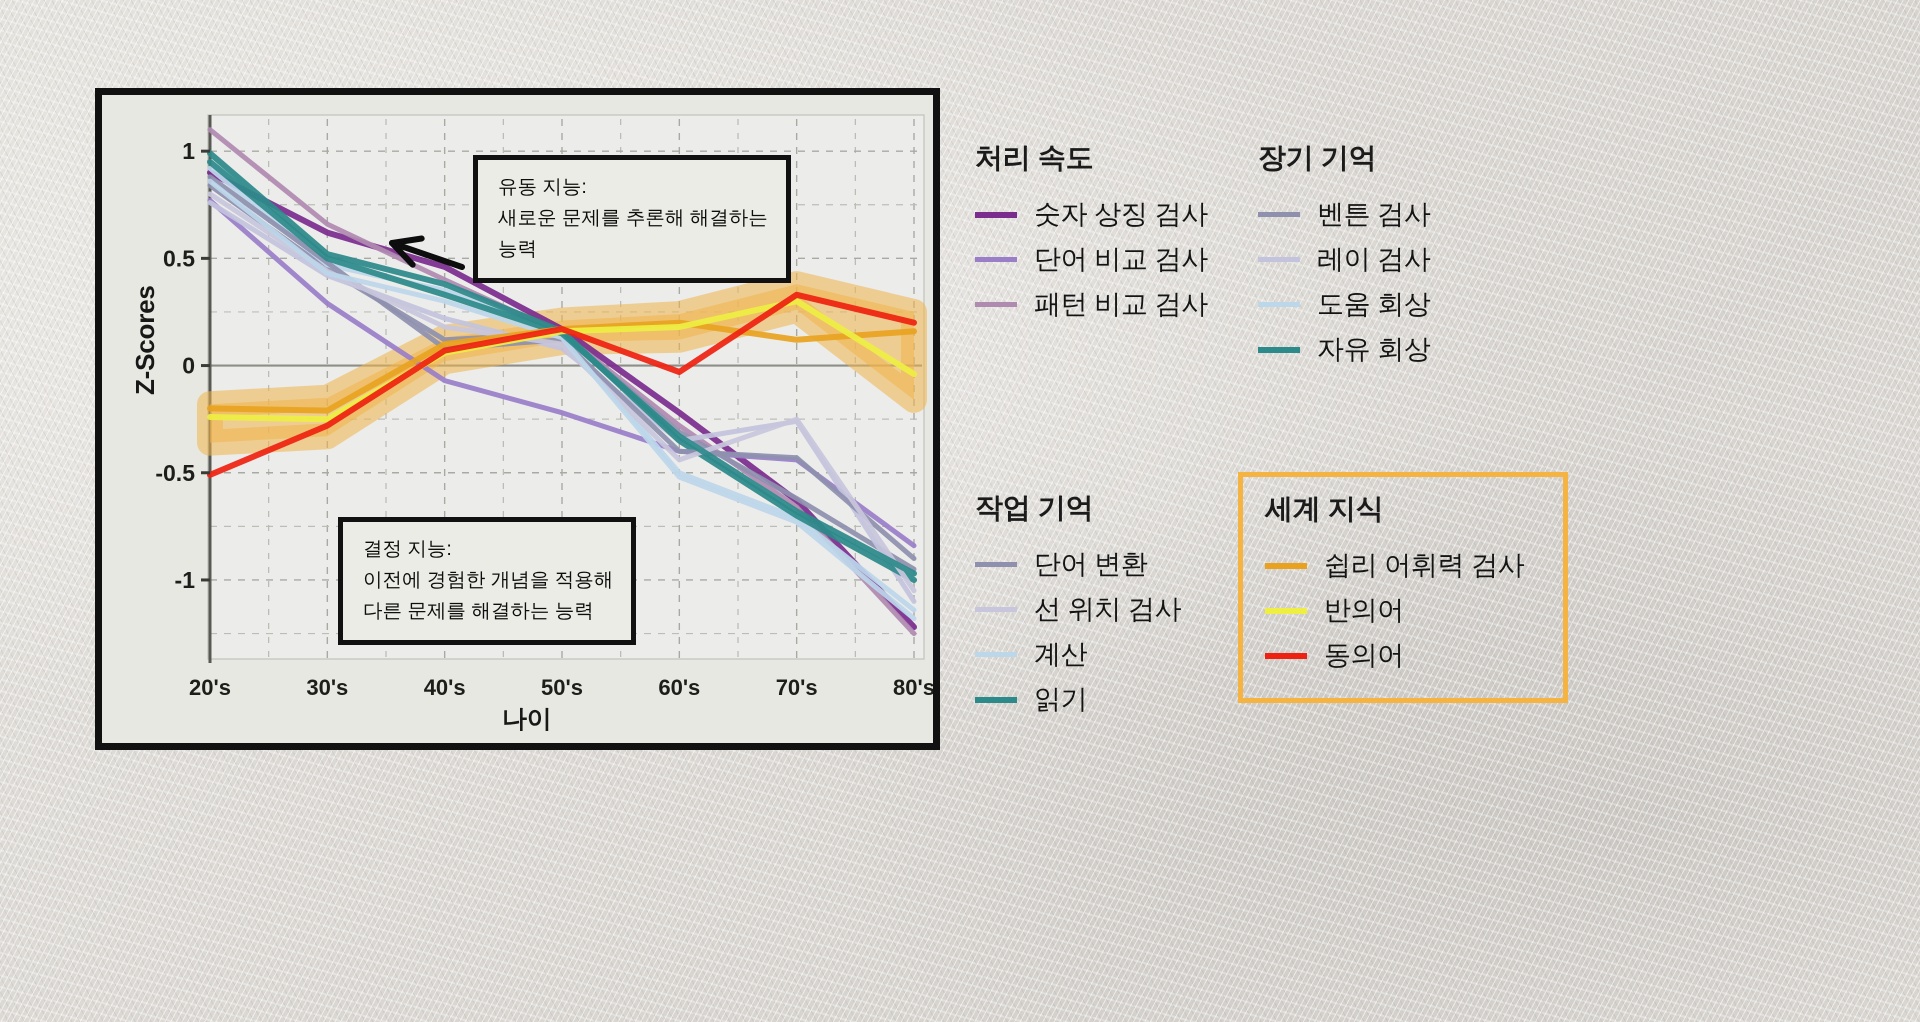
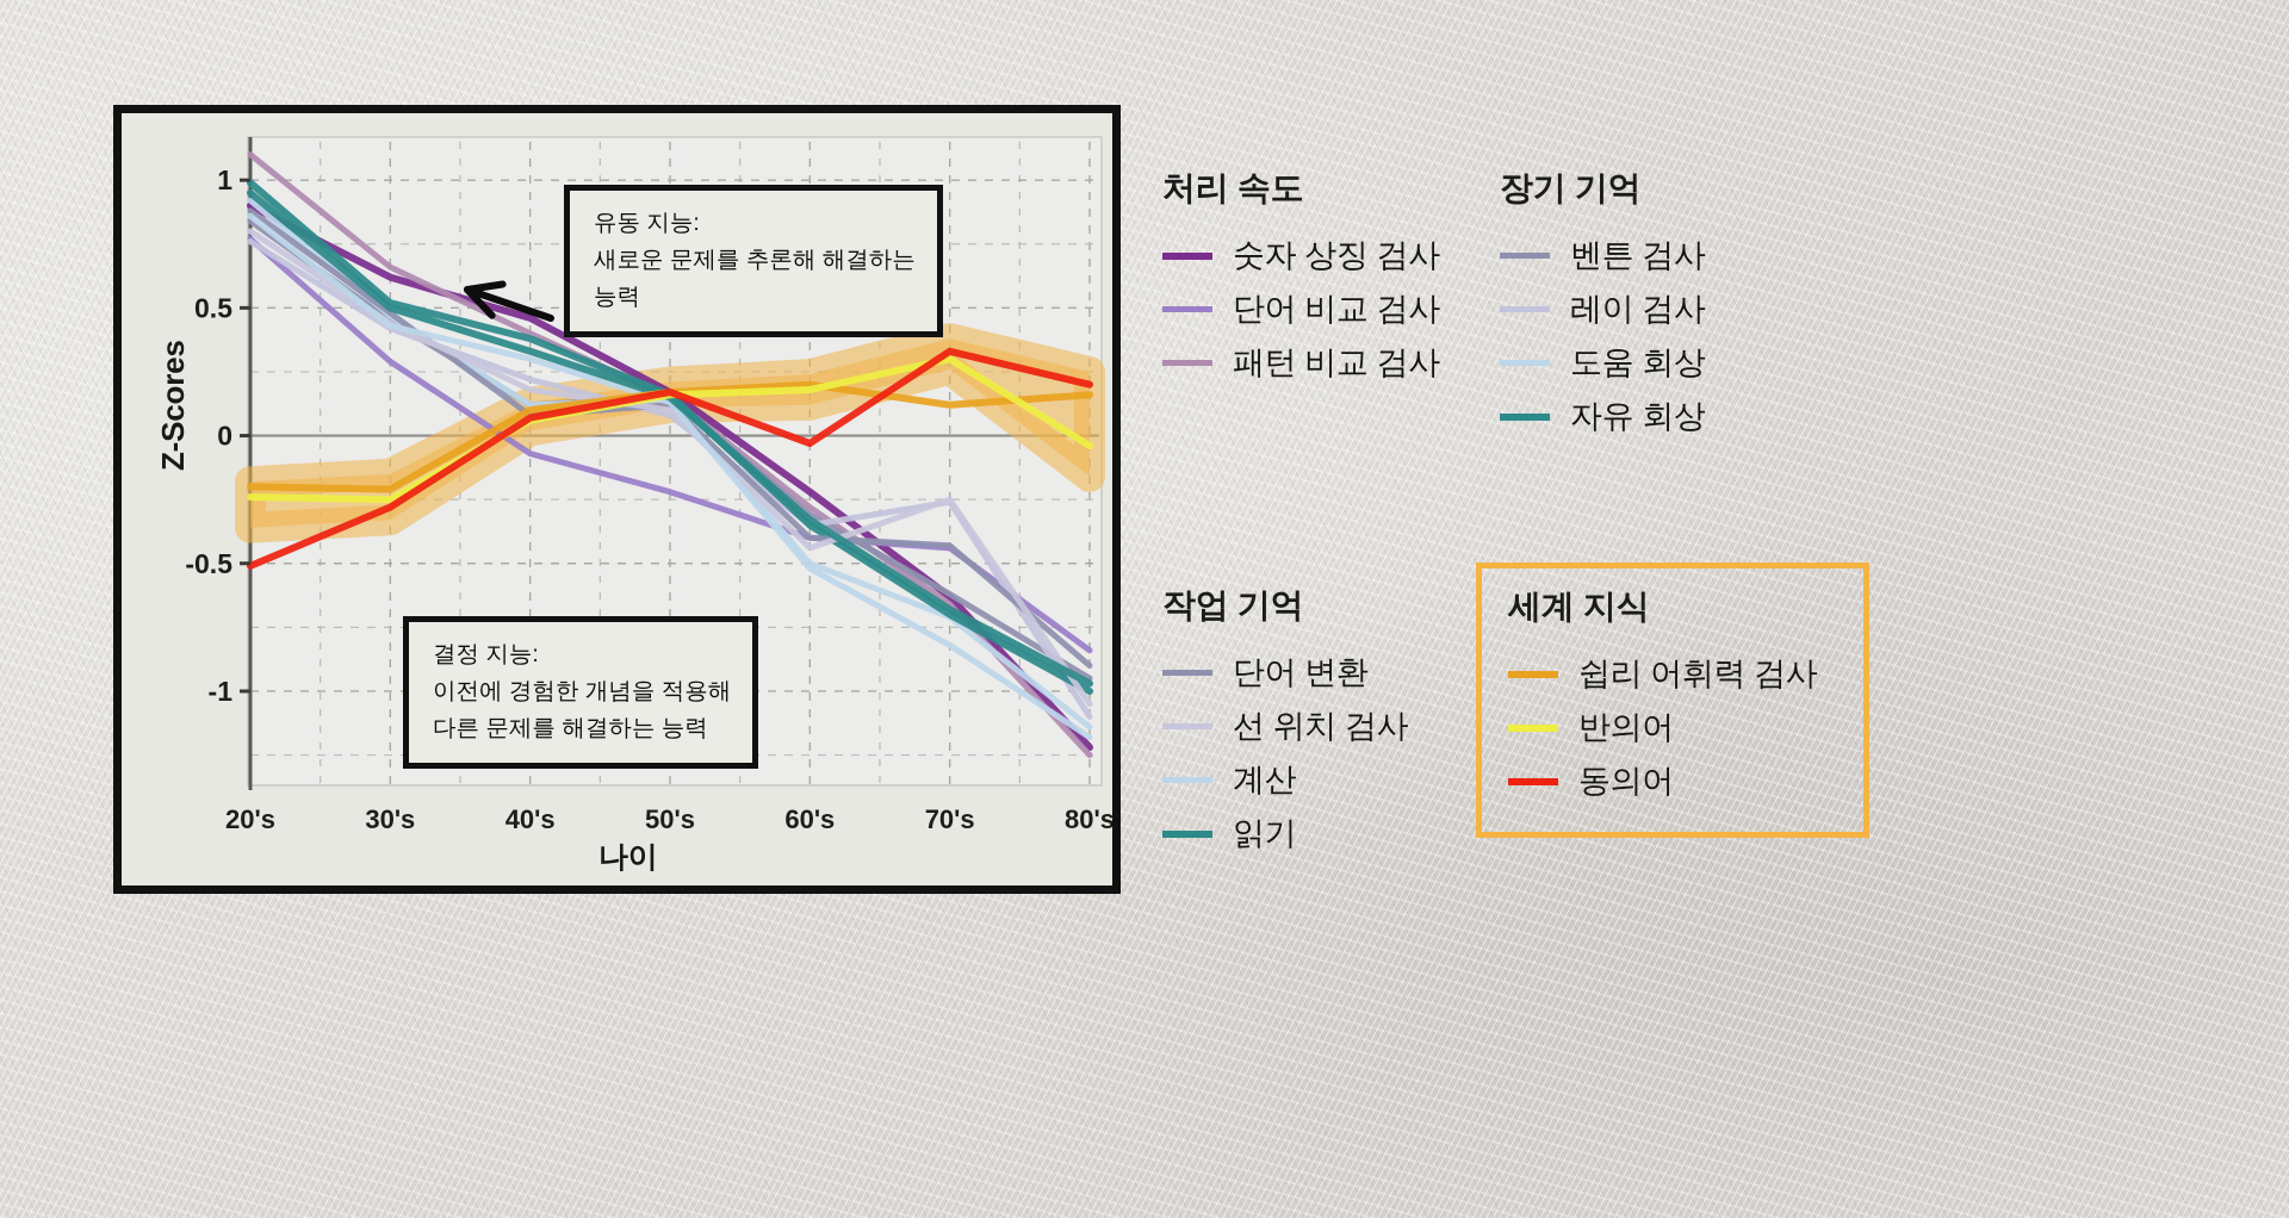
도움 회상/40's: 0.35 -> 0.12
계산/70's: -0.73 -> -0.82
